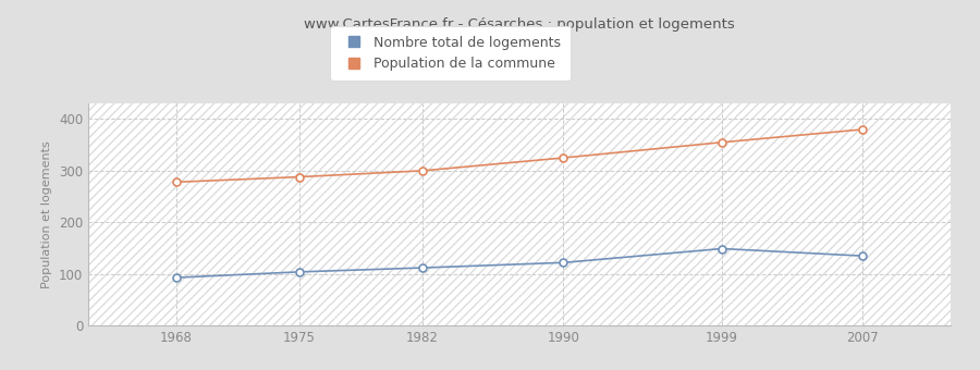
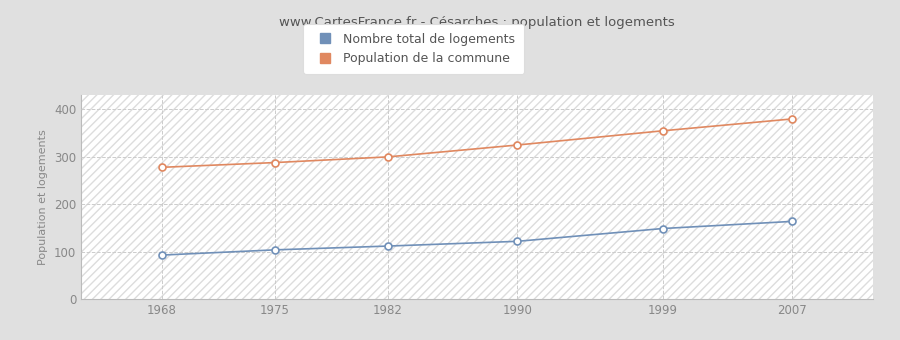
Nombre total de logements/2007: 135 -> 164
